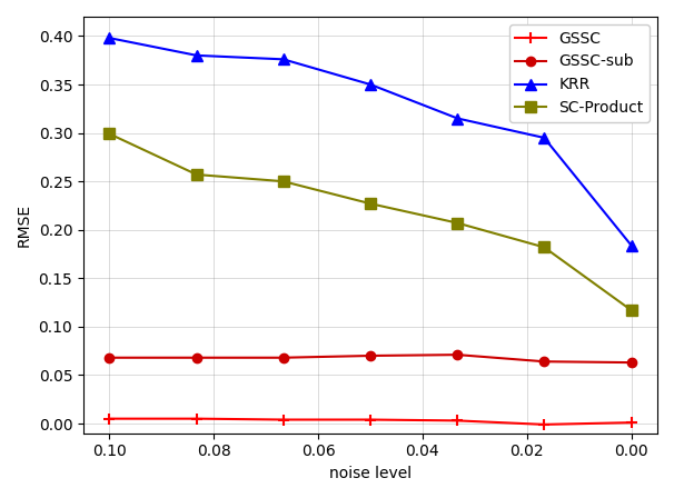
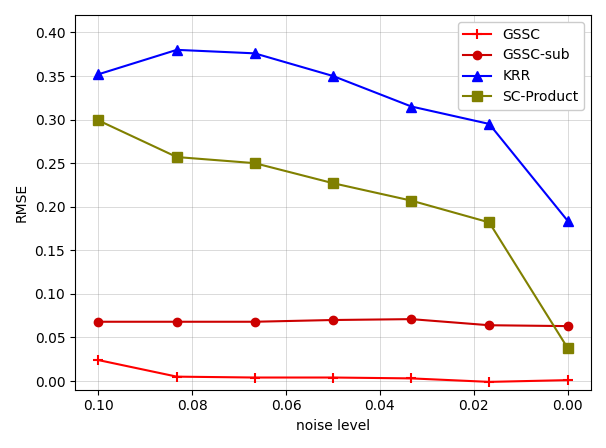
GSSC/0.10: 0.005 -> 0.024
KRR/0.10: 0.398 -> 0.352
SC-Product/0.00: 0.117 -> 0.038
